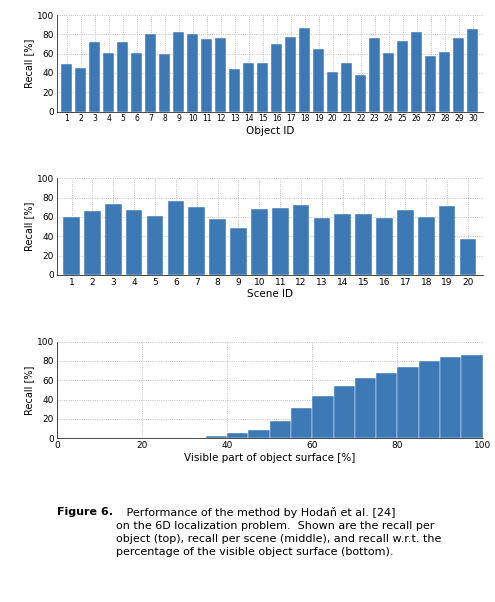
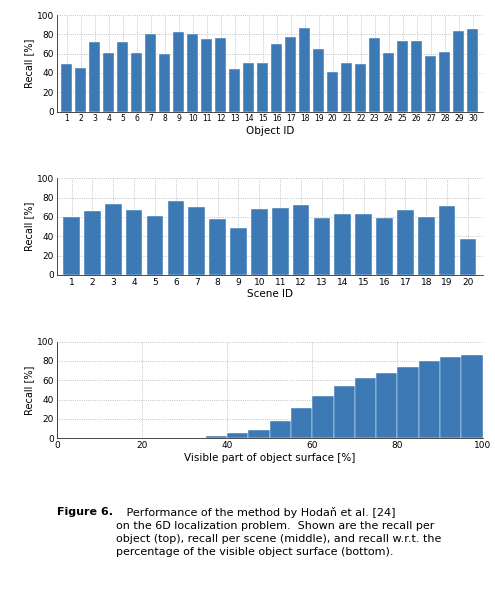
22: 38 -> 49
26: 82 -> 73
29: 76 -> 83
